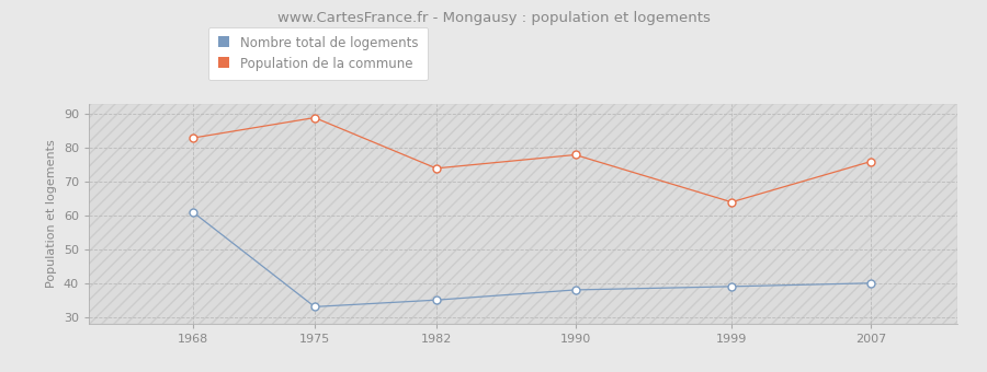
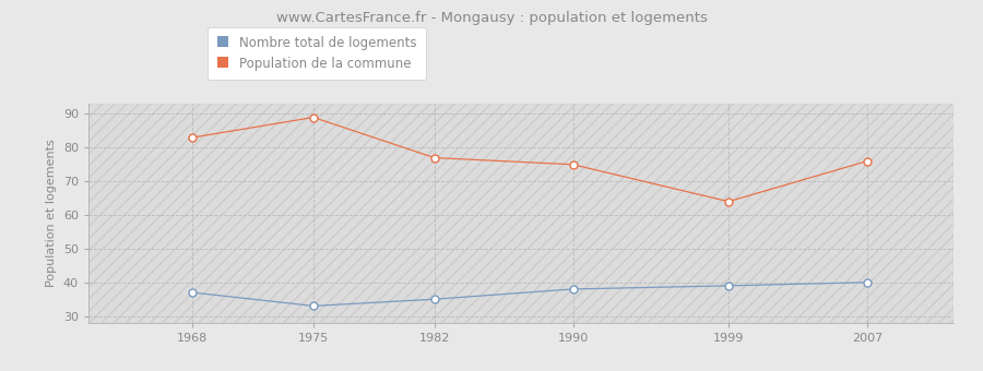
Nombre total de logements/1968: 61 -> 37
Population de la commune/1982: 74 -> 77
Population de la commune/1990: 78 -> 75
